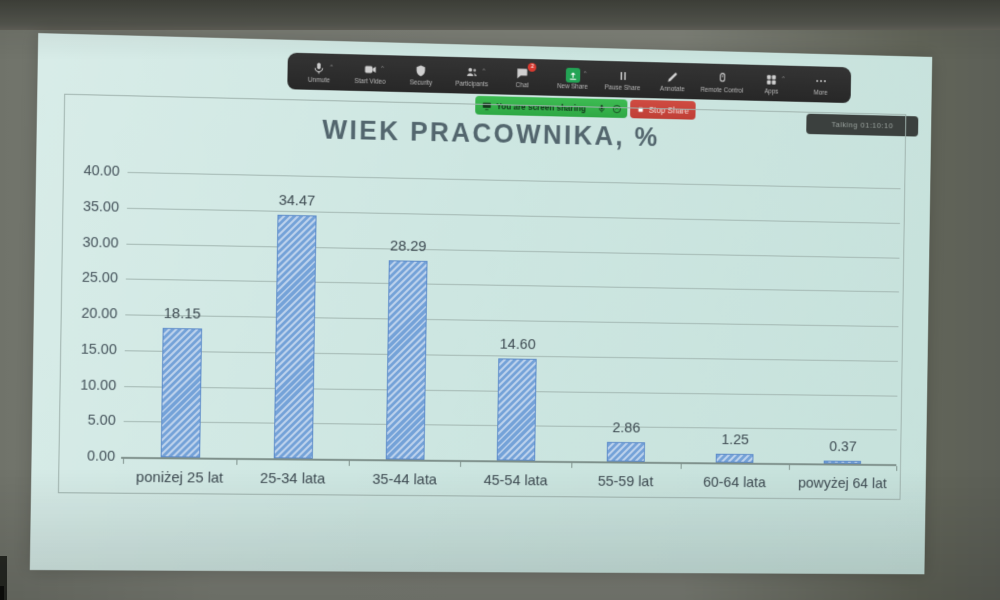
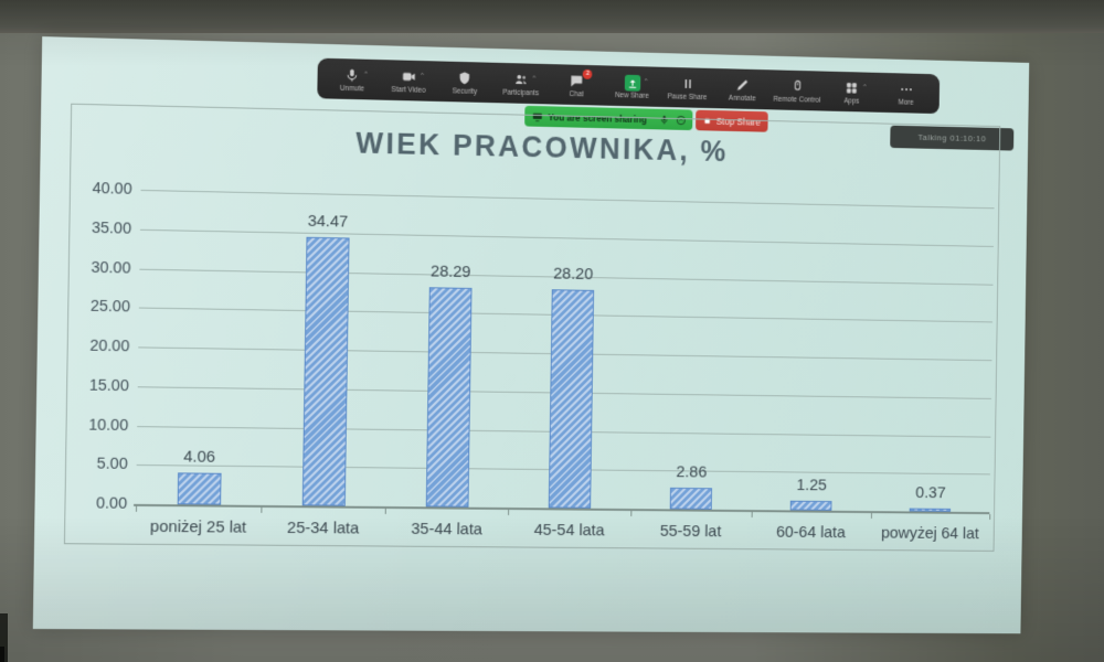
poniżej 25 lat: 18.15 -> 4.06
45-54 lata: 14.60 -> 28.20
